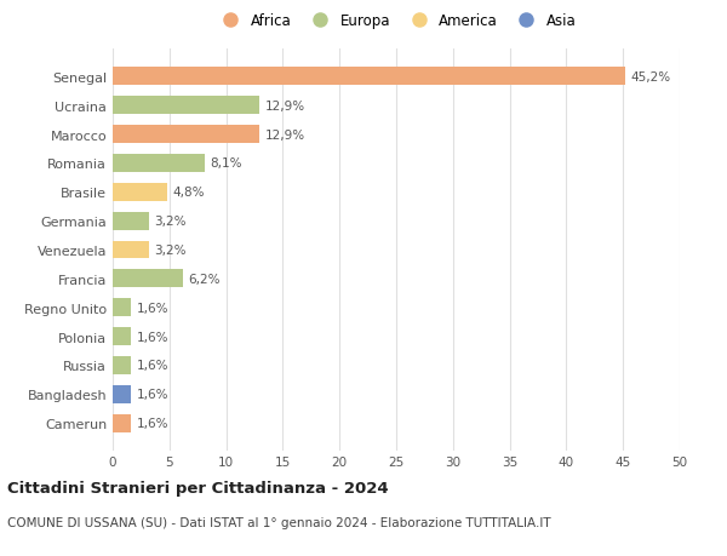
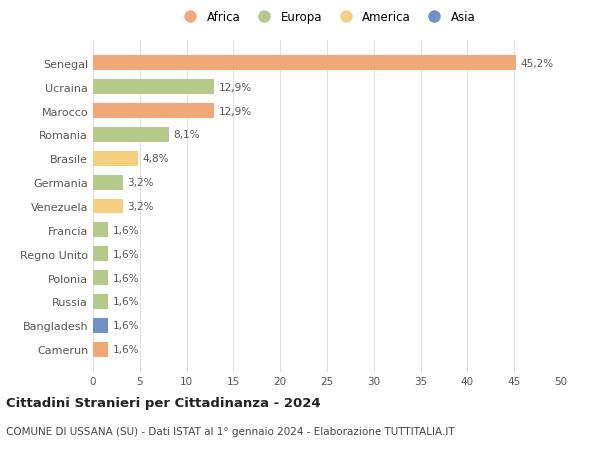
Francia: 6,2% -> 1,6%
